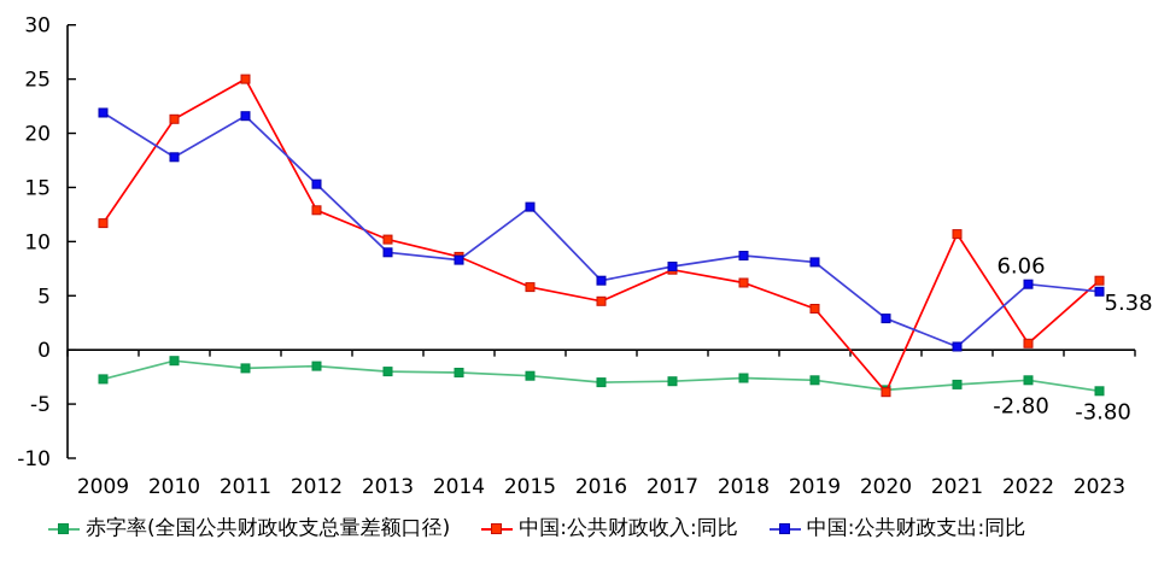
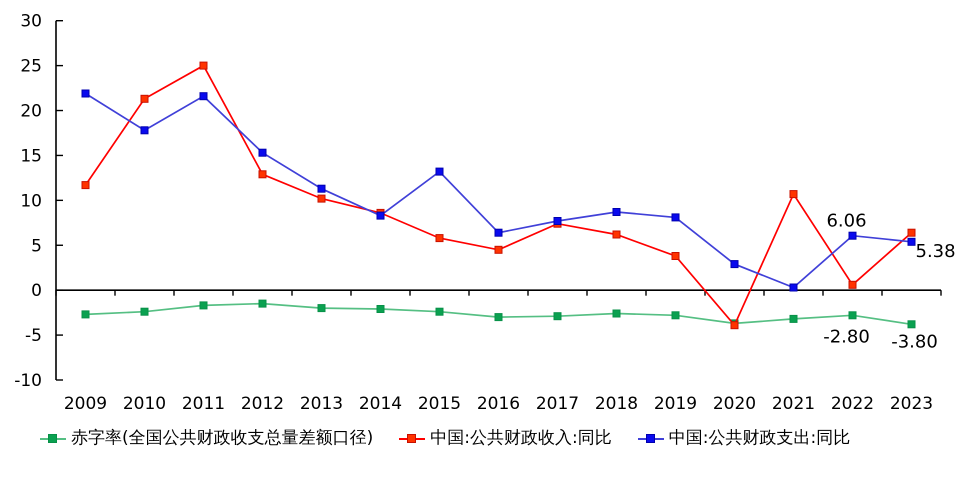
赤字率(全国公共财政收支总量差额口径)/2010: -1 -> -2
中国:公共财政支出:同比/2013: 9 -> 11
